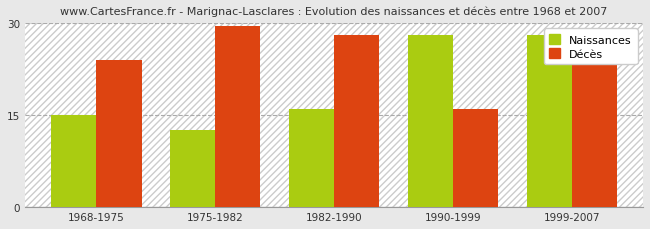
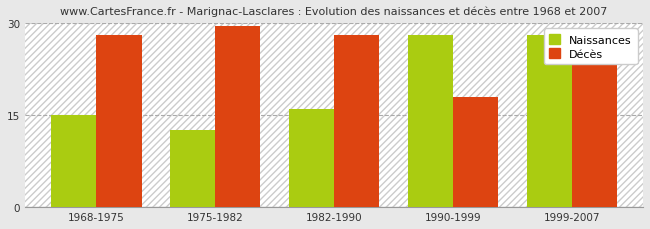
Décès/1968-1975: 24.0 -> 28.0
Décès/1990-1999: 16.0 -> 18.0
